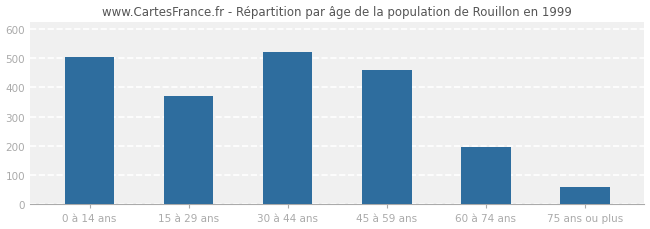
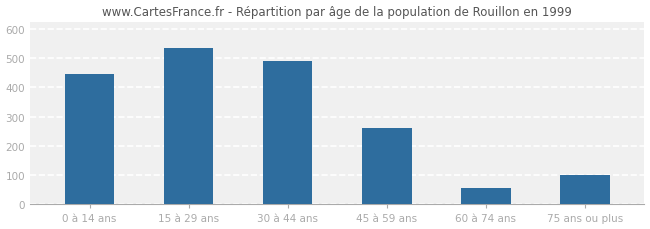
0 à 14 ans: 505 -> 445
15 à 29 ans: 370 -> 535
30 à 44 ans: 520 -> 490
45 à 59 ans: 460 -> 260
60 à 74 ans: 195 -> 55
75 ans ou plus: 60 -> 100
